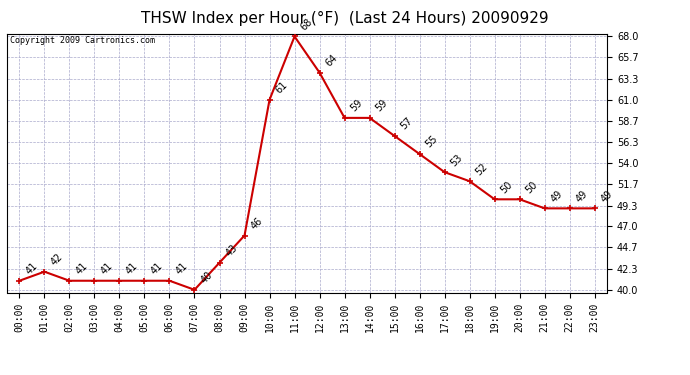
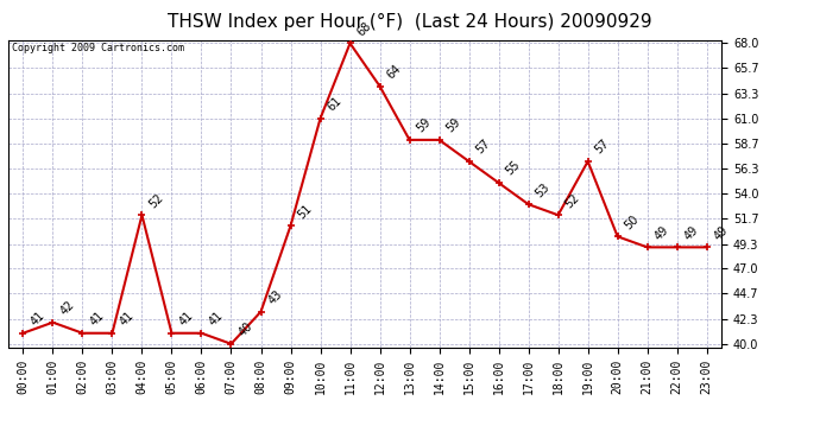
04:00: 41 -> 52
09:00: 46 -> 51
19:00: 50 -> 57
